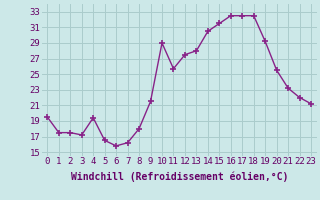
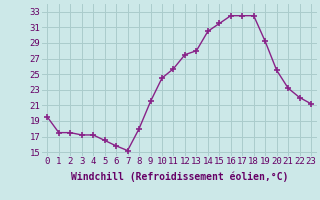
4: 19.4 -> 17.2
7: 16.2 -> 15.2
10: 29.0 -> 24.5
